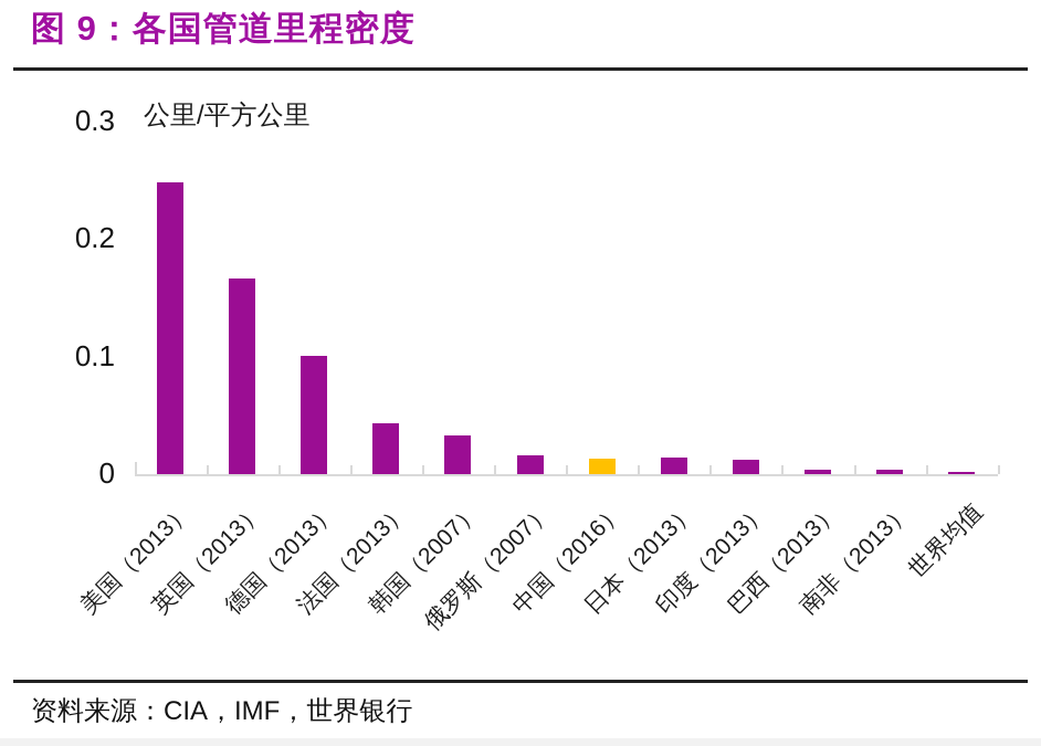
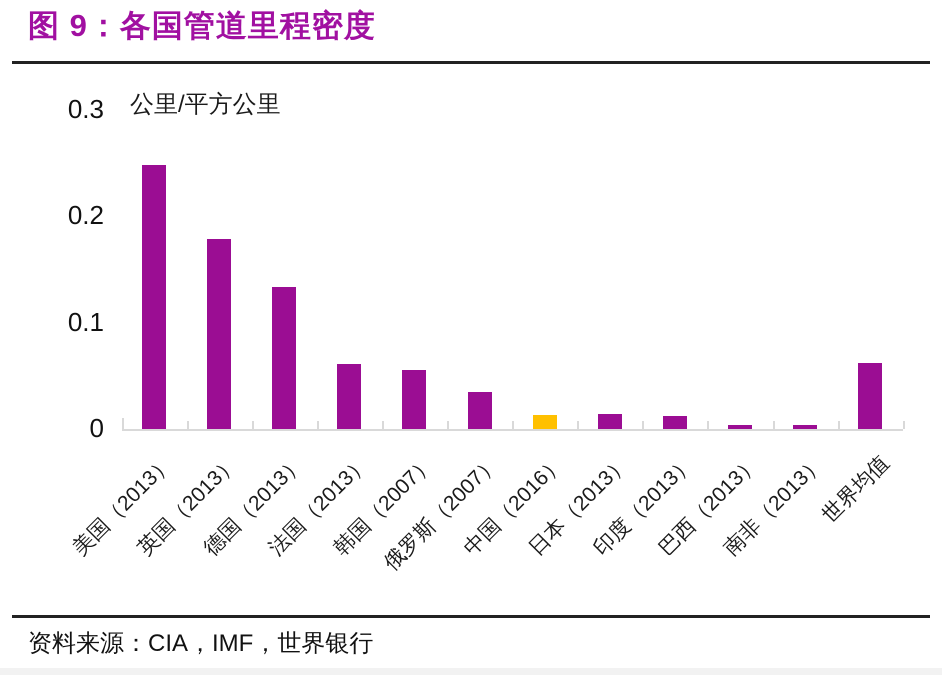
英国（2013）: 0.166 -> 0.178
德国（2013）: 0.100 -> 0.133
法国（2013）: 0.043 -> 0.061
韩国（2007）: 0.033 -> 0.055
俄罗斯（2007）: 0.016 -> 0.035
世界均值: 0.002 -> 0.062
